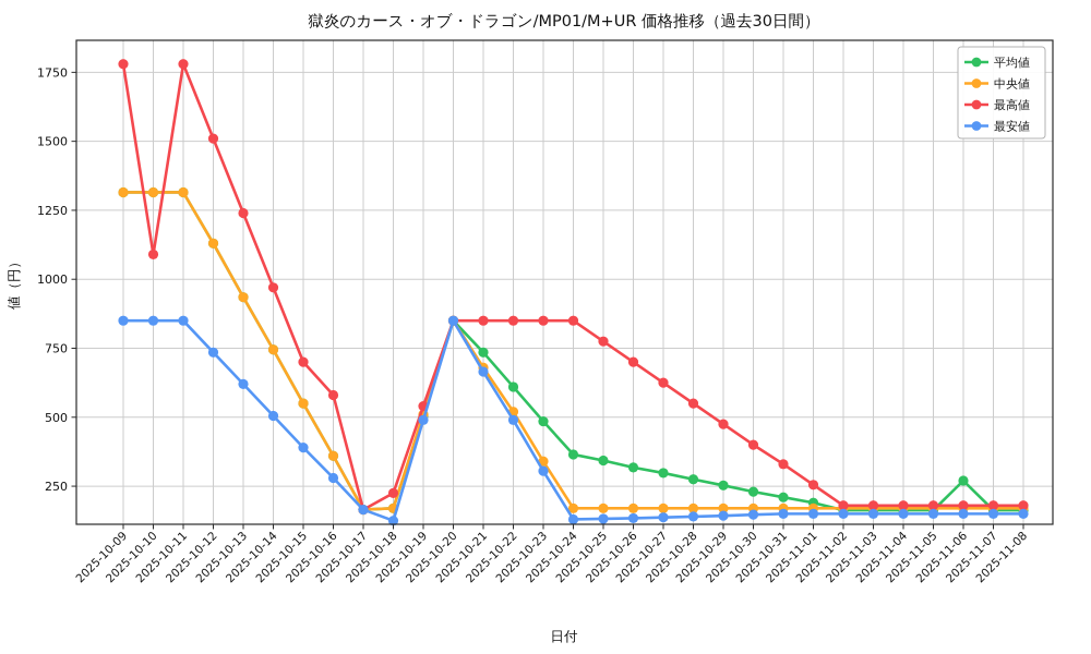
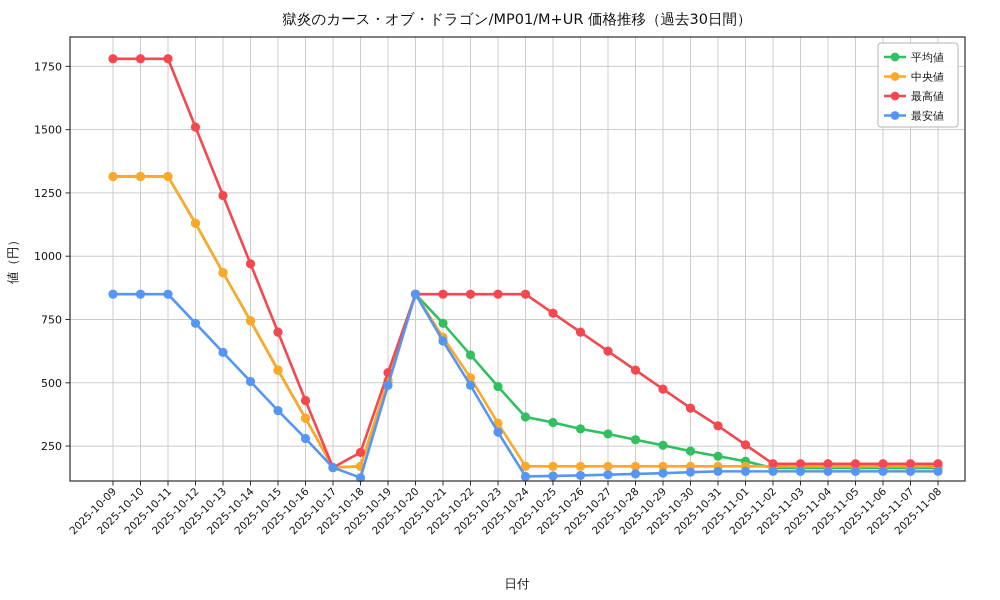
最高値/2025-10-10: 1090 -> 1780
最高値/2025-10-16: 580 -> 430
平均値/2025-11-06: 270 -> 160
